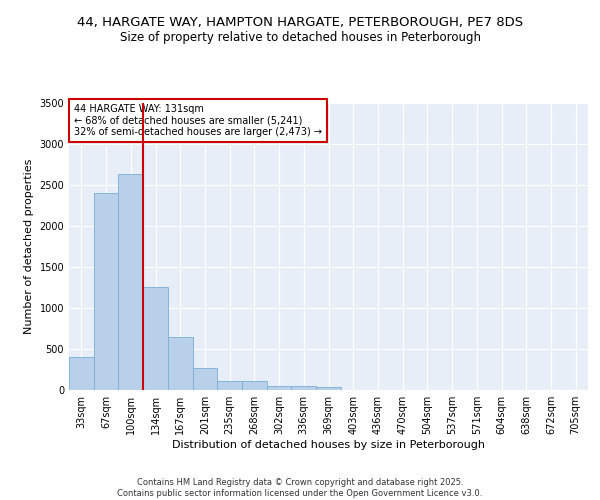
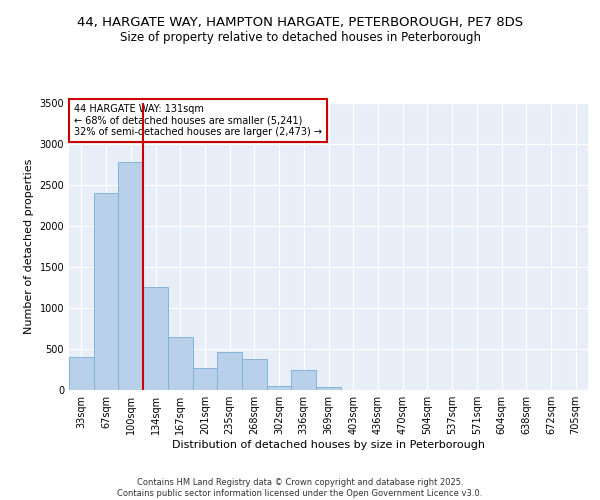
100sqm: 2630 -> 2780
235sqm: 110 -> 460
268sqm: 110 -> 380
336sqm: 40 -> 240
